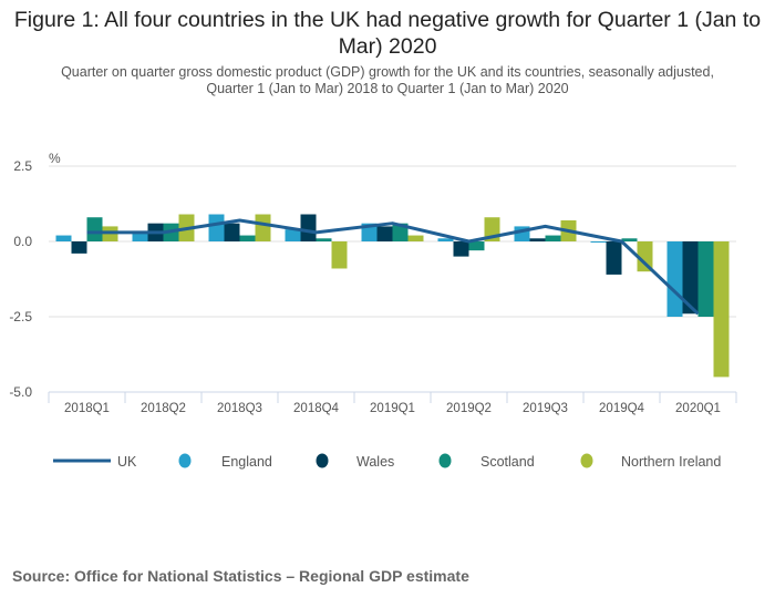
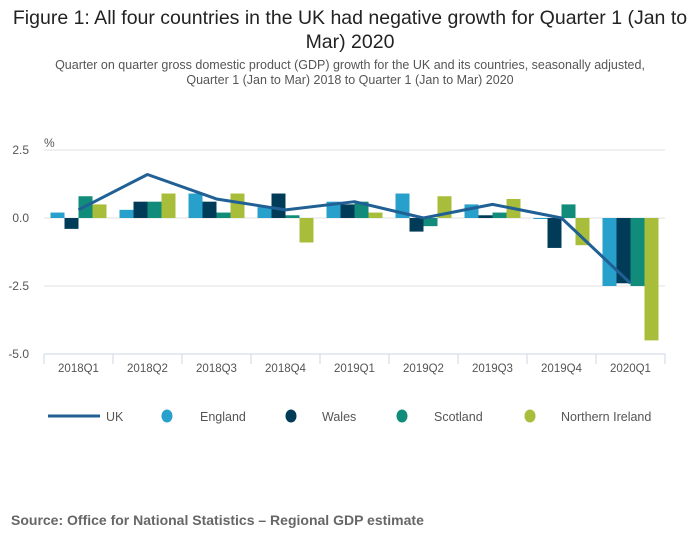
UK/2018Q2: 0.3 -> 1.6
England/2019Q2: 0.1 -> 0.9
Scotland/2019Q4: 0.1 -> 0.5
